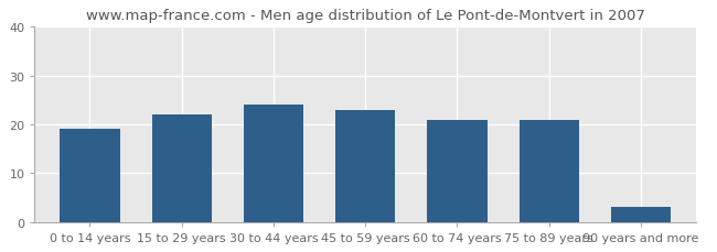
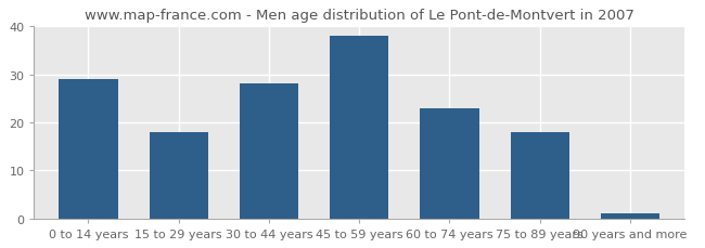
0 to 14 years: 19 -> 29
15 to 29 years: 22 -> 18
30 to 44 years: 24 -> 28
45 to 59 years: 23 -> 38
60 to 74 years: 21 -> 23
75 to 89 years: 21 -> 18
90 years and more: 3 -> 1
